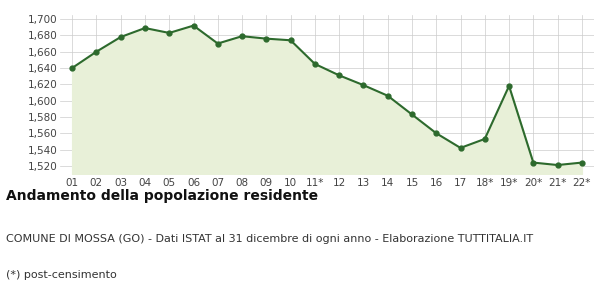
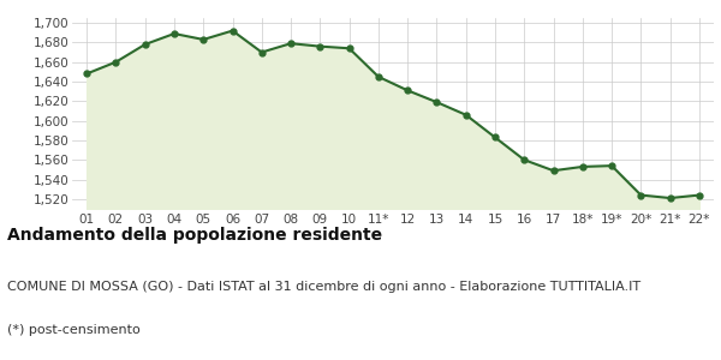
01: 1,640 -> 1,648
17: 1,542 -> 1,549
19*: 1,618 -> 1,554
